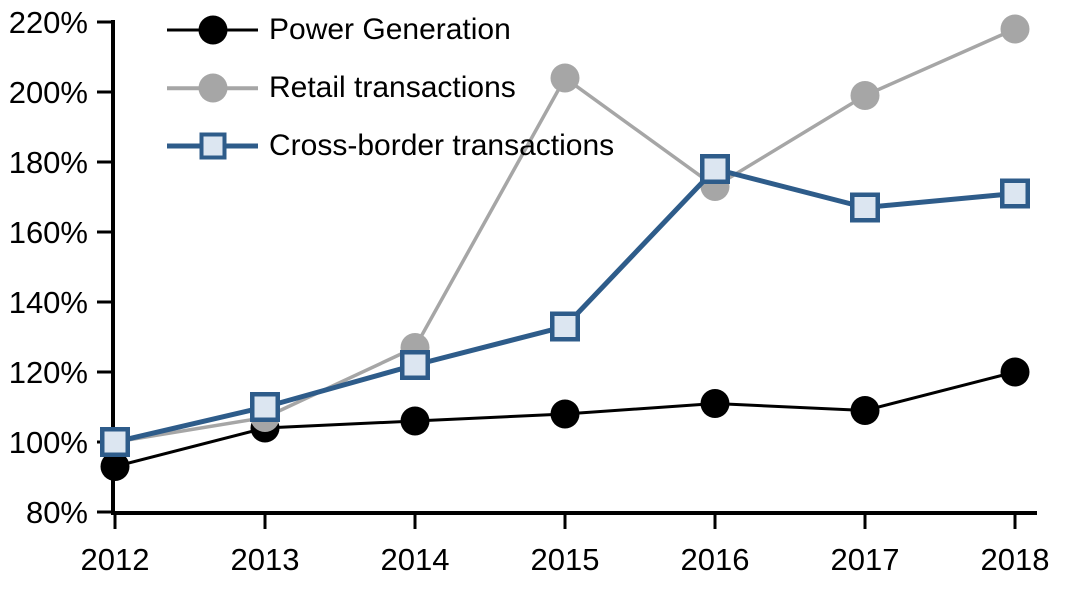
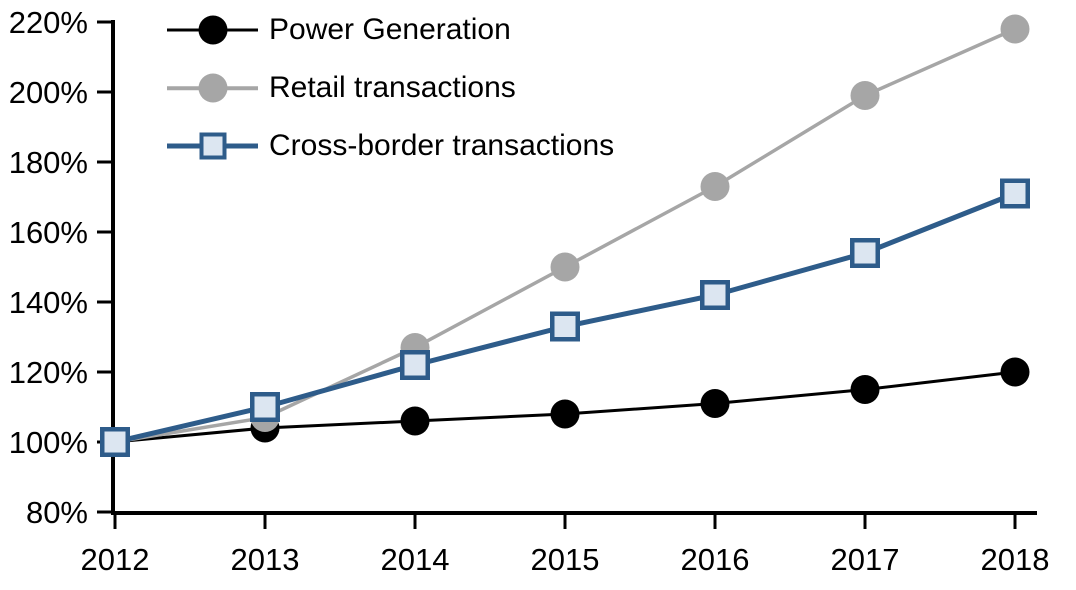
Power Generation/2012: 93% -> 100%
Retail transactions/2015: 204% -> 150%
Cross-border transactions/2016: 178% -> 142%
Power Generation/2017: 109% -> 115%
Cross-border transactions/2017: 167% -> 154%
